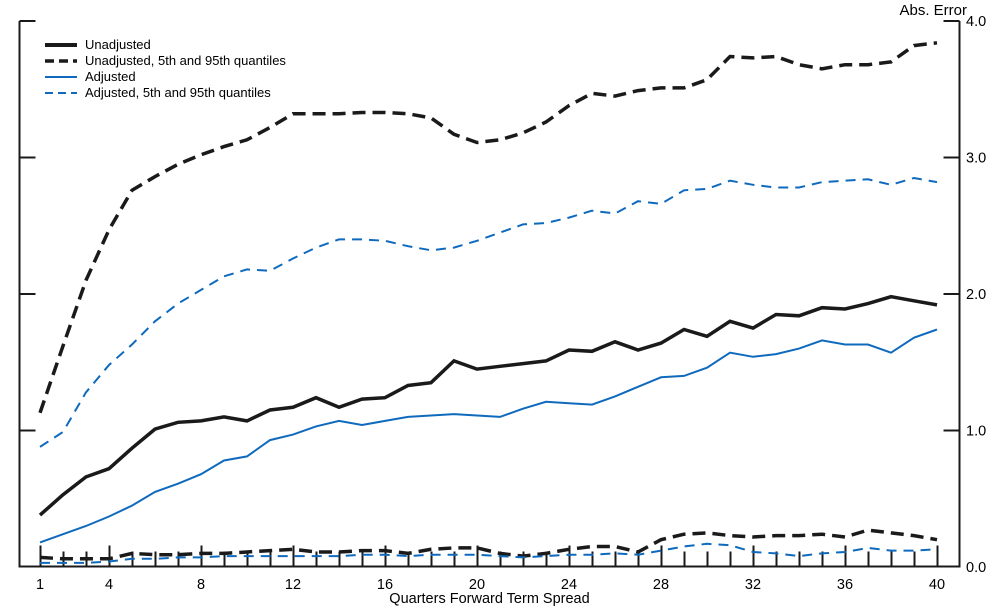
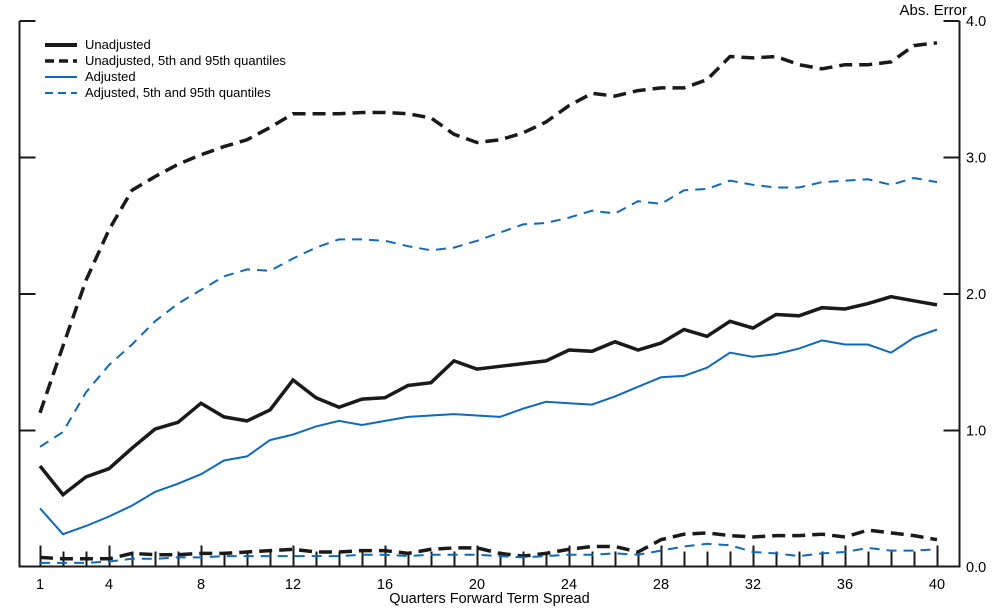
Unadjusted/1: 0.38 -> 0.74
Adjusted/1: 0.18 -> 0.43
Unadjusted/8: 1.07 -> 1.20
Unadjusted/12: 1.17 -> 1.37
